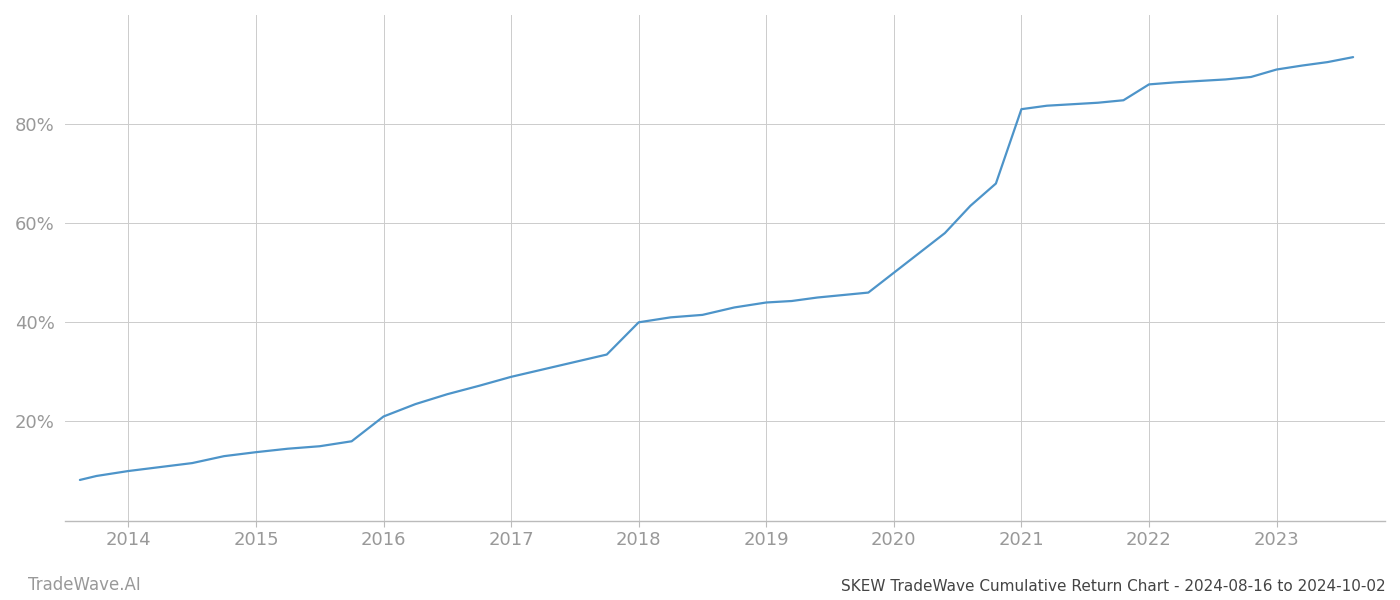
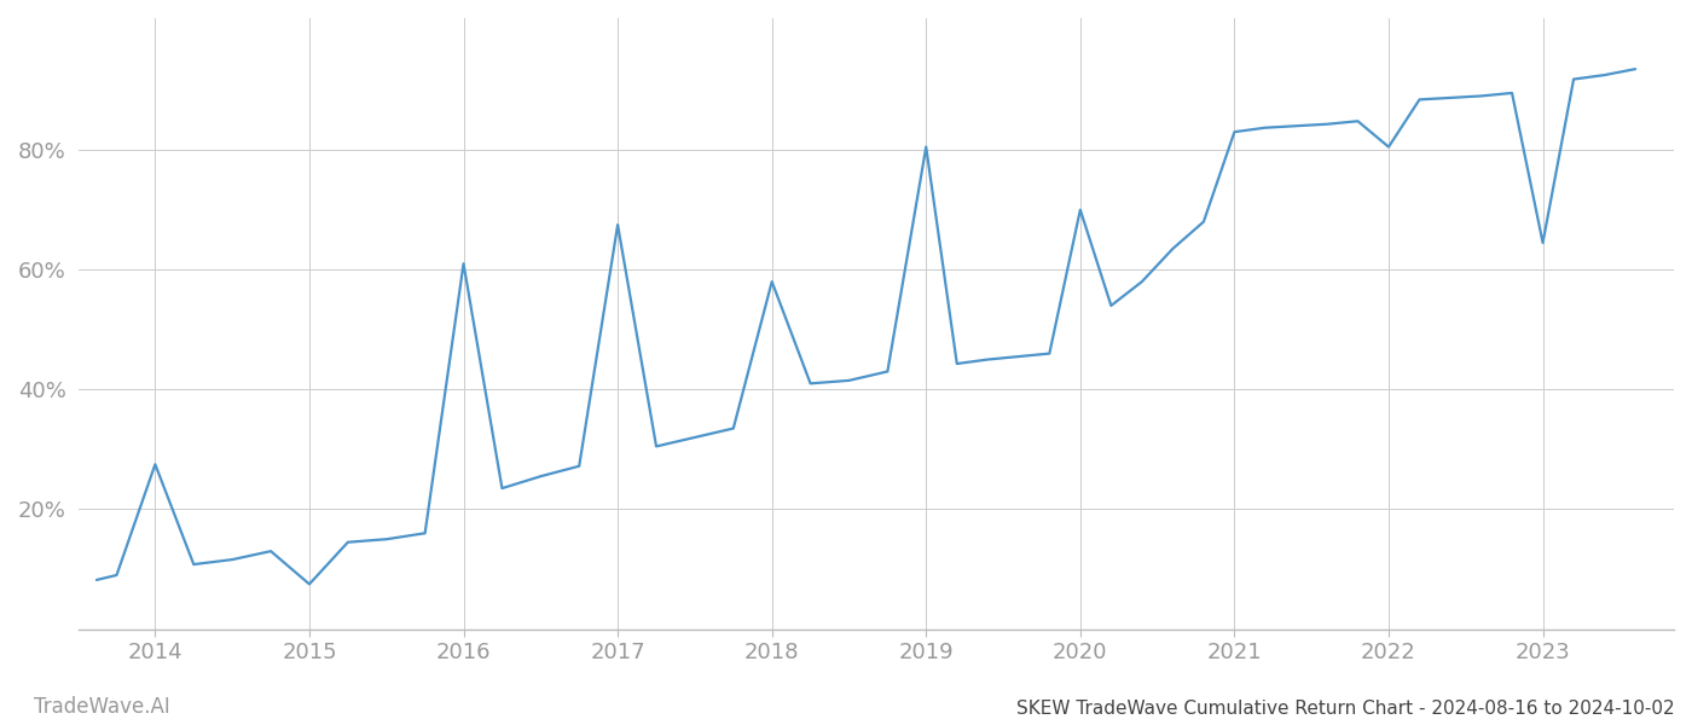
2014: 10.0% -> 27.5%
2015: 13.8% -> 7.5%
2016: 21.0% -> 61.0%
2017: 29.0% -> 67.5%
2018: 40.0% -> 58.0%
2019: 44.0% -> 80.5%
2020: 50.0% -> 70.0%
2022: 88.0% -> 80.5%
2023: 91.0% -> 64.5%
